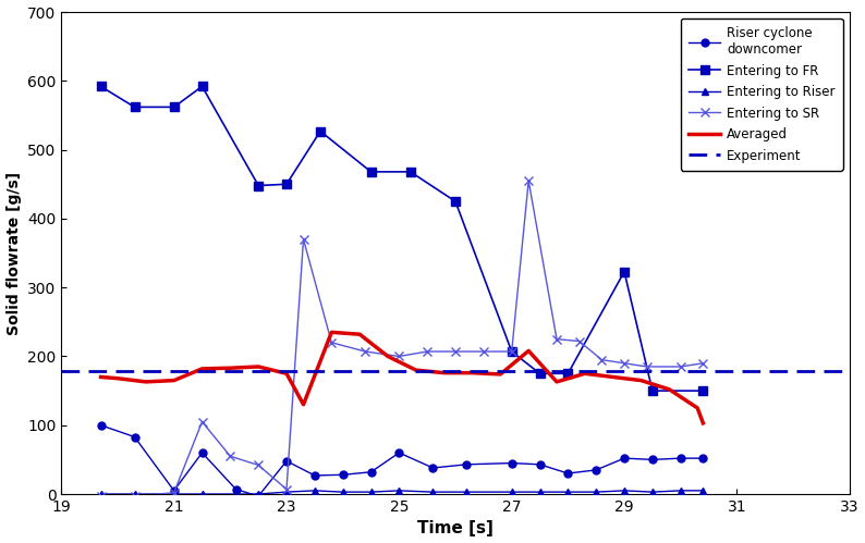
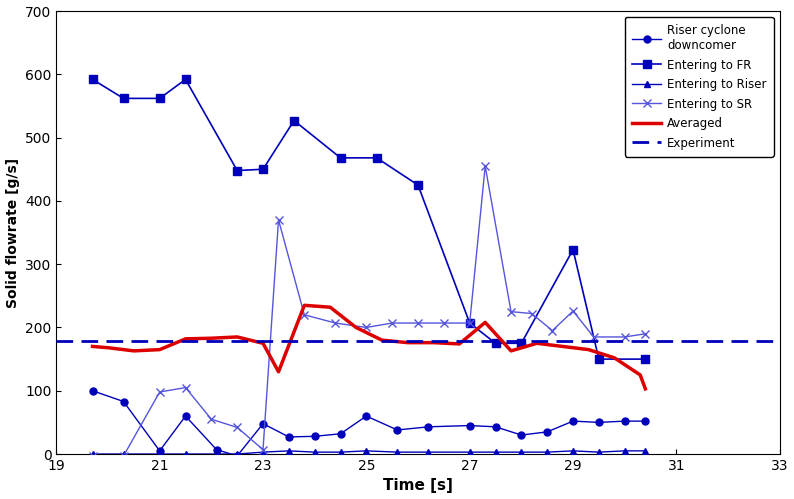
Entering to SR/21: 2 -> 98
Entering to SR/29: 190 -> 226
